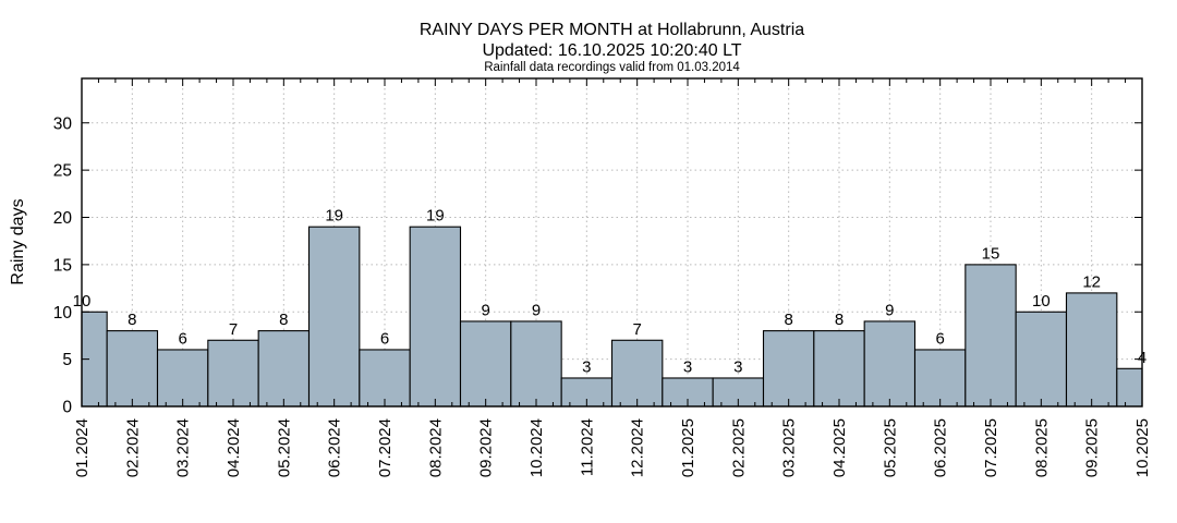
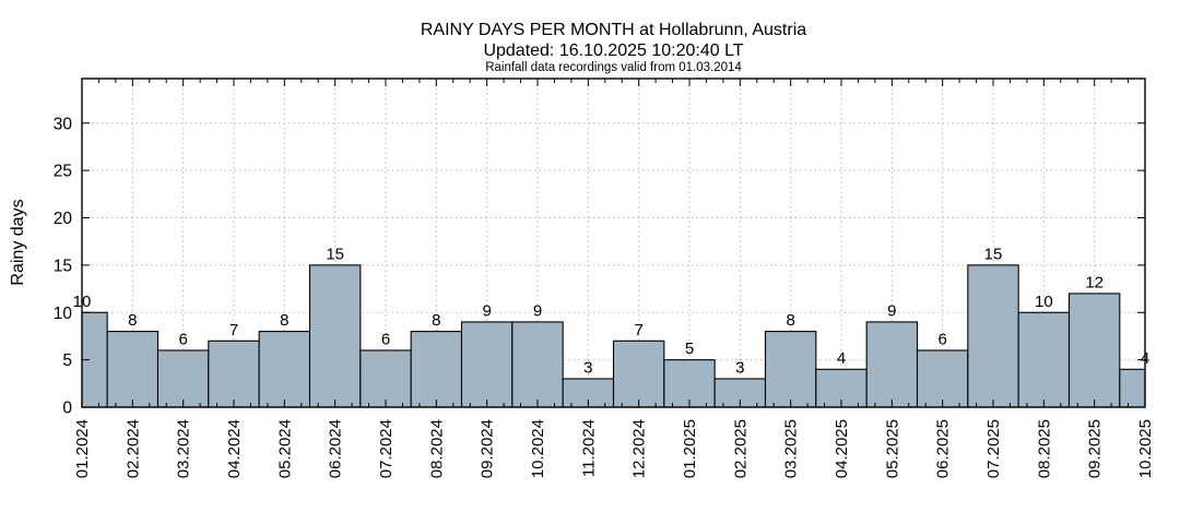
06.2024: 19 -> 15
08.2024: 19 -> 8
01.2025: 3 -> 5
04.2025: 8 -> 4
